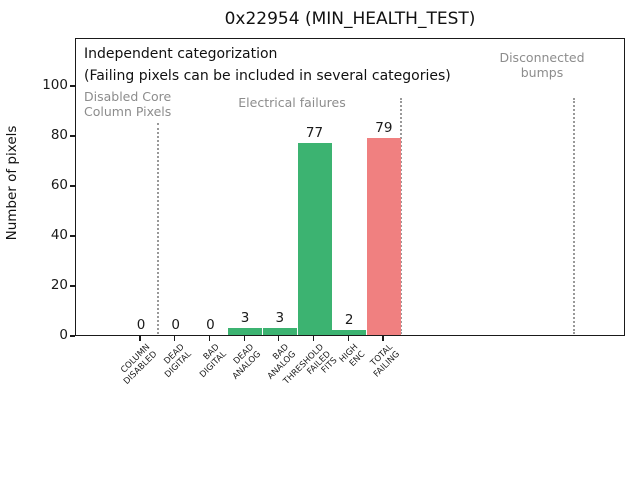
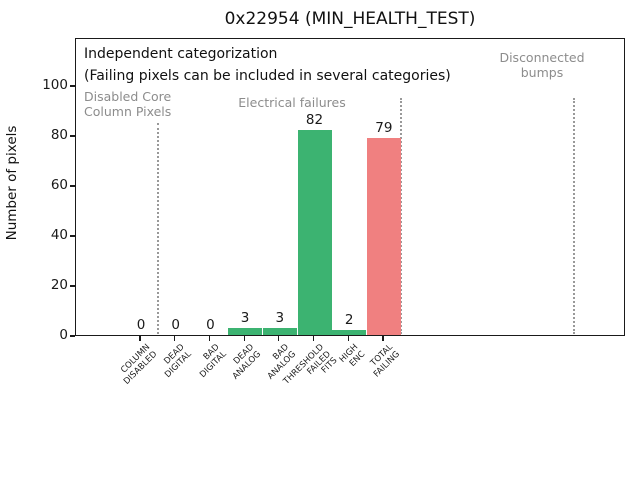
THRESHOLD FAILED FITS: 77 -> 82
